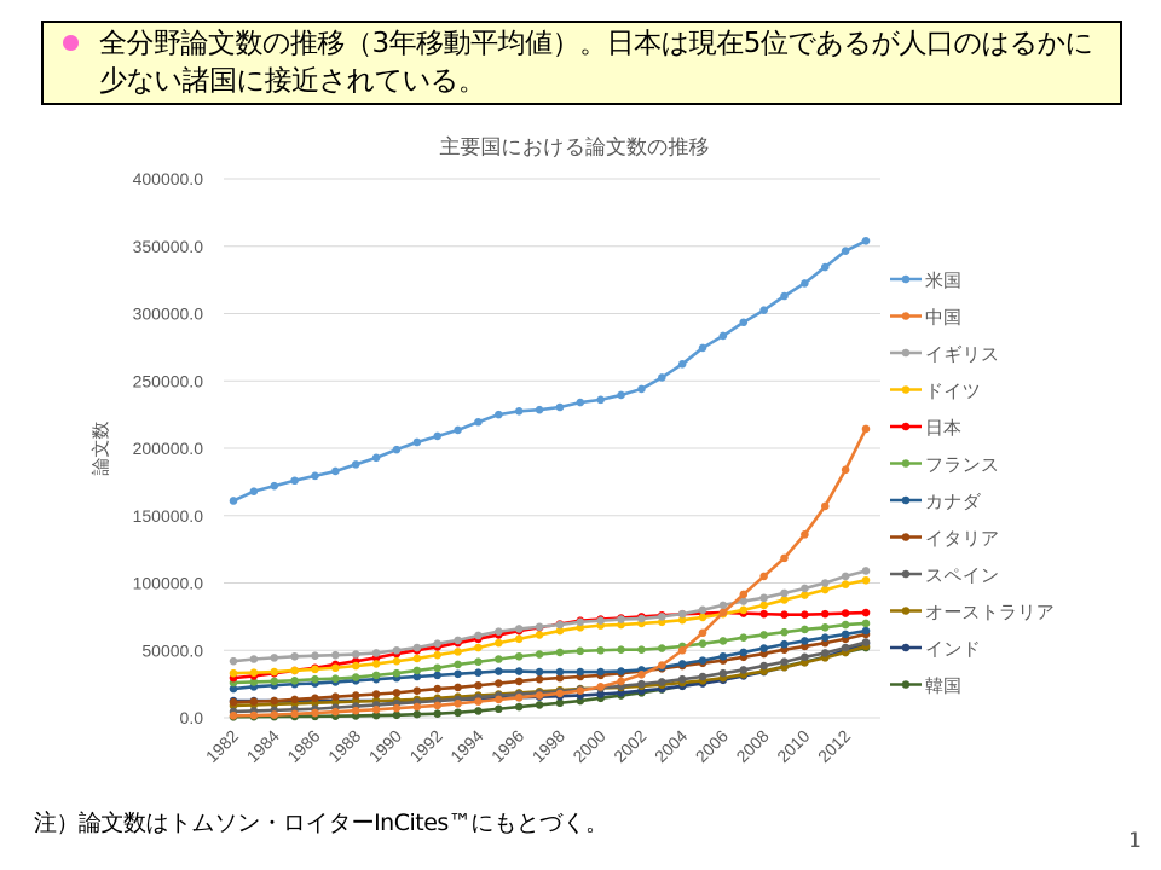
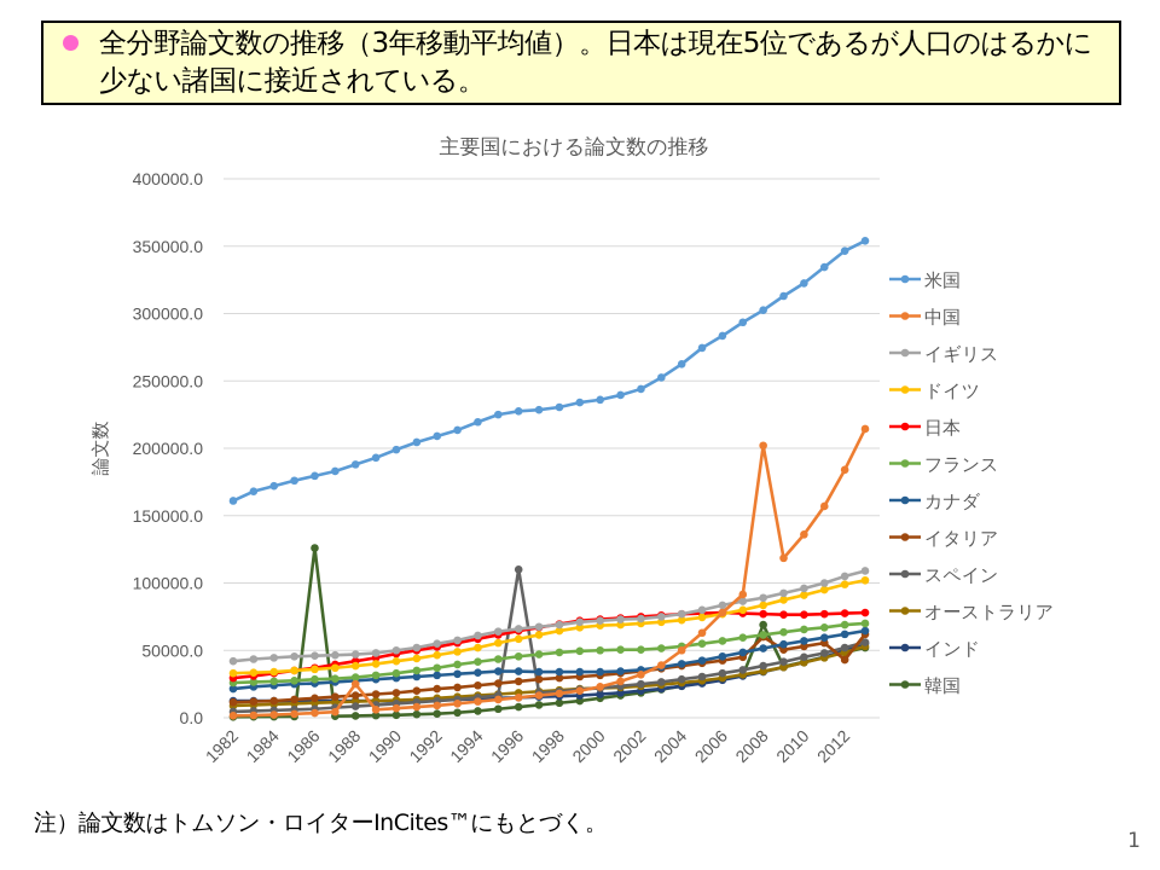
韓国/1986: 1000 -> 126000
中国/1988: 5000 -> 25000
スペイン/1996: 18000 -> 110000
中国/2008: 105000 -> 202000
イタリア/2008: 48000 -> 60000
韓国/2008: 34000 -> 69000
イタリア/2012: 58000 -> 43000
